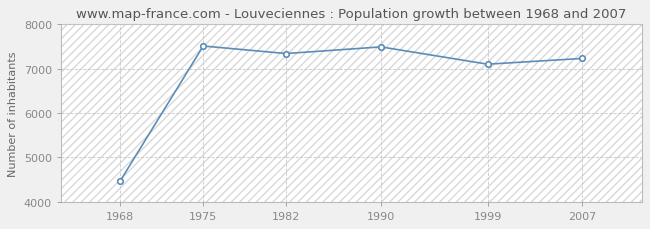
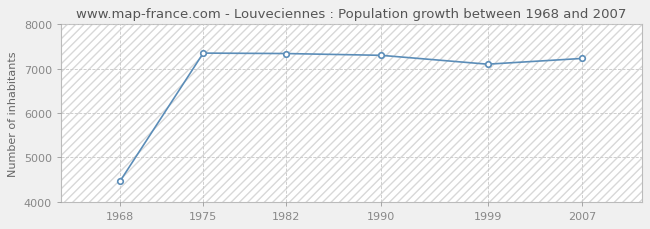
1975: 7510 -> 7350
1990: 7490 -> 7300
